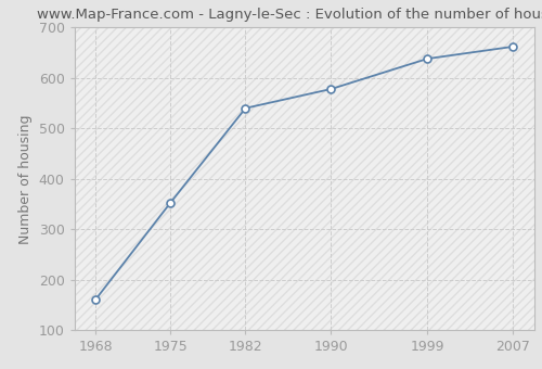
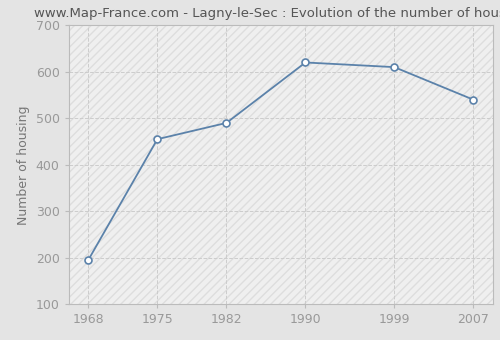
1968: 161 -> 195
1975: 353 -> 455
1982: 540 -> 490
1990: 578 -> 620
1999: 638 -> 610
2007: 662 -> 540
